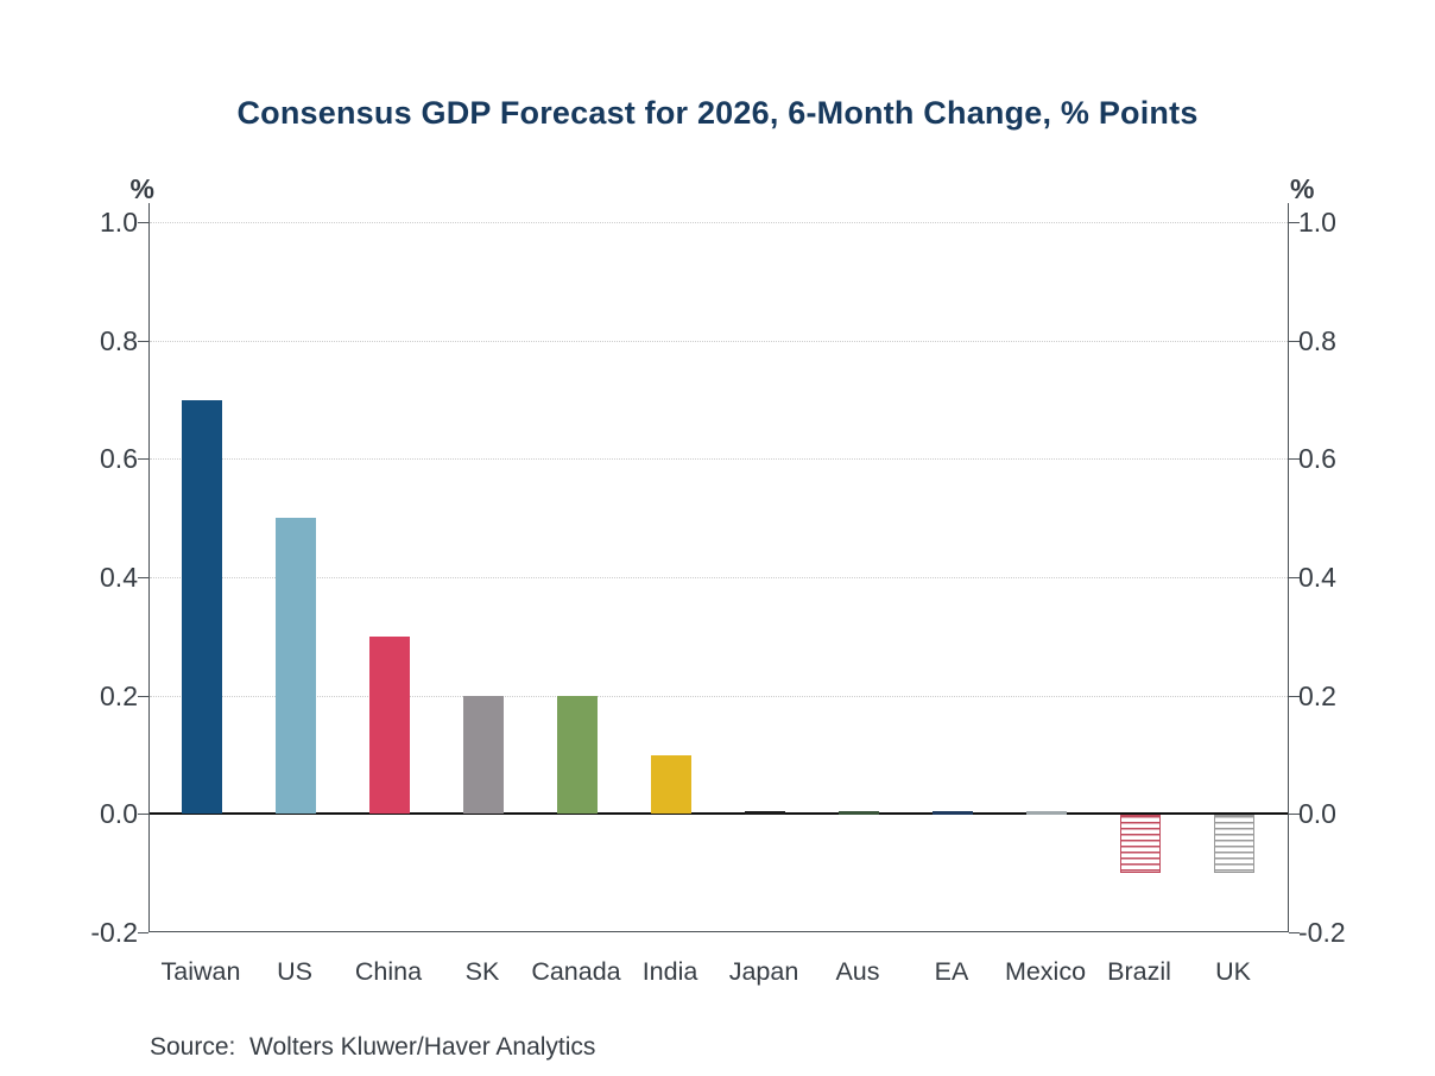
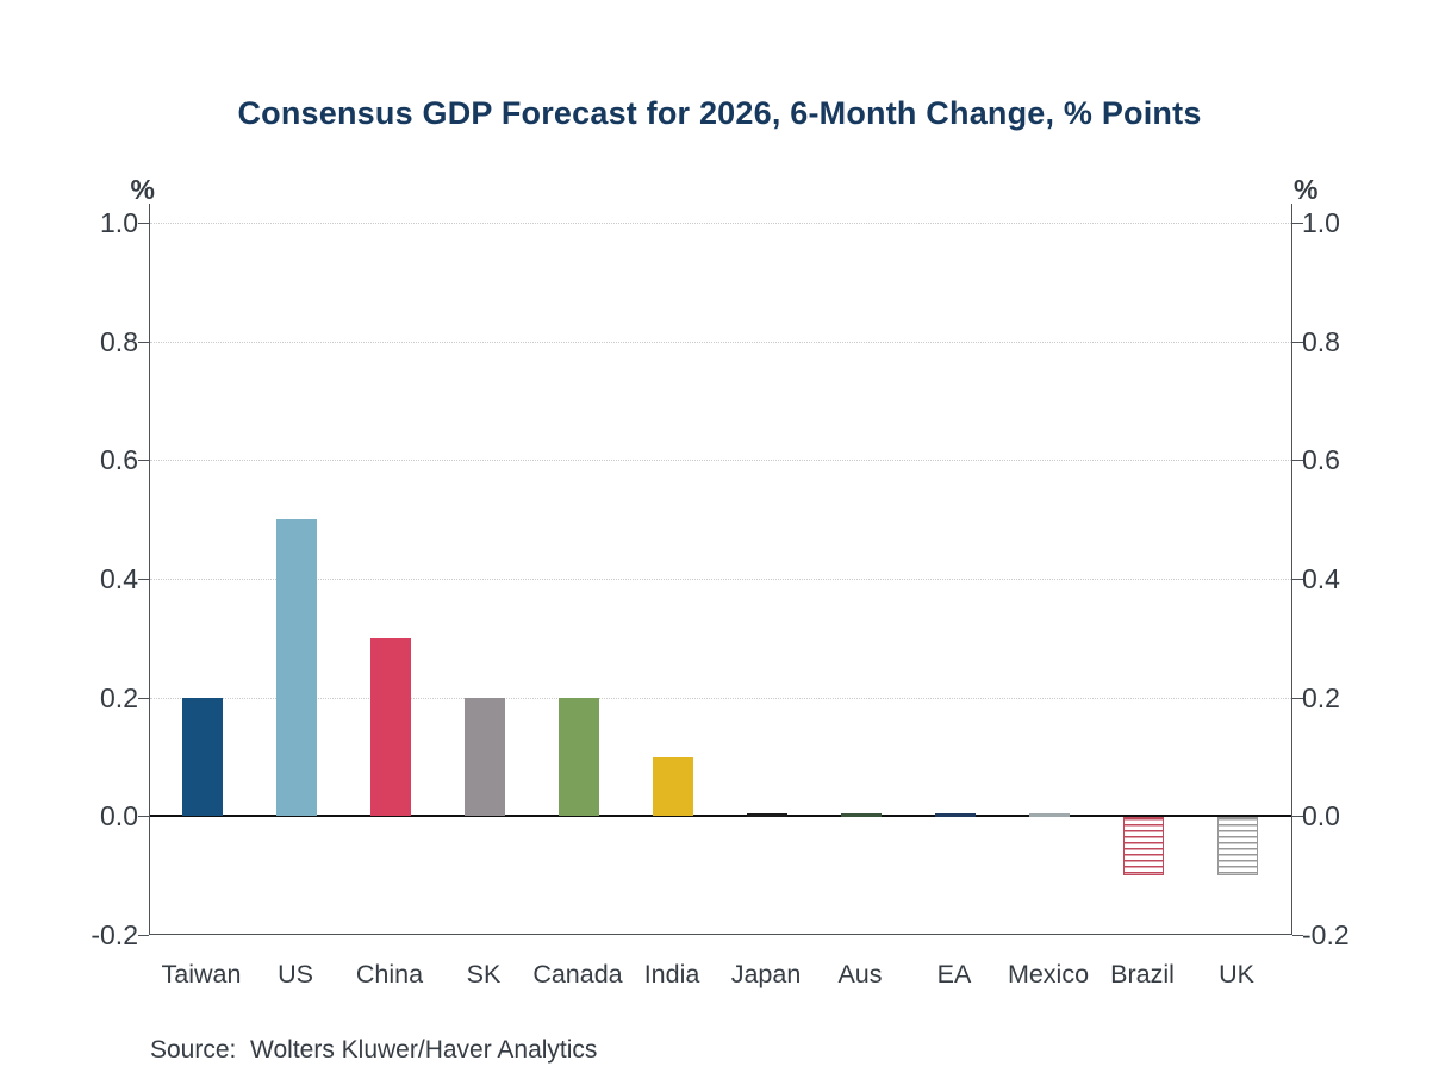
Taiwan: 0.7 -> 0.2
